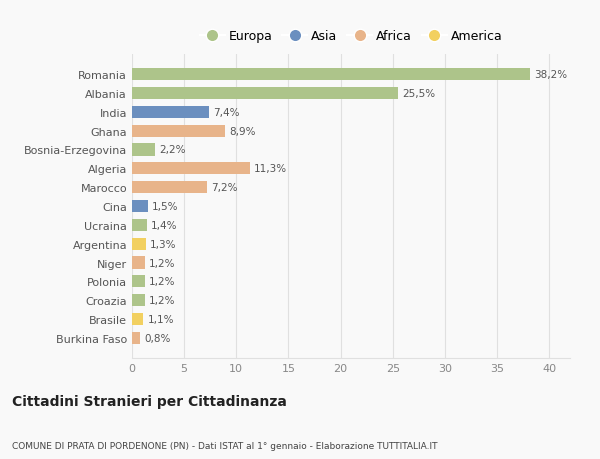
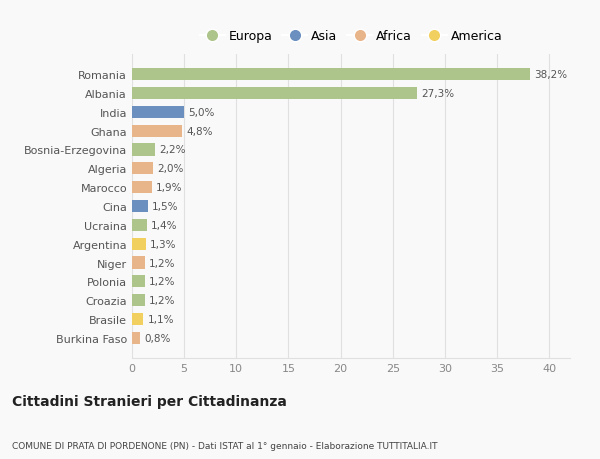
Albania: 25,5% -> 27,3%
India: 7,4% -> 5,0%
Ghana: 8,9% -> 4,8%
Algeria: 11,3% -> 2,0%
Marocco: 7,2% -> 1,9%
